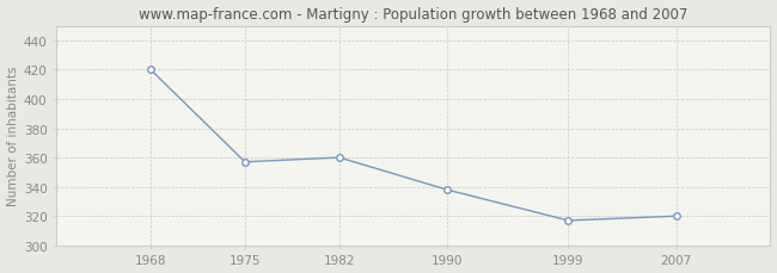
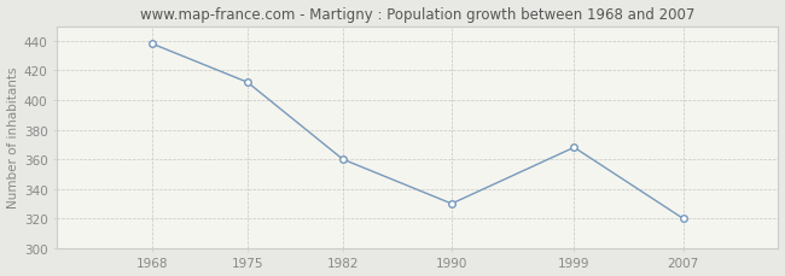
1968: 420 -> 438
1975: 357 -> 412
1990: 338 -> 330
1999: 317 -> 368
